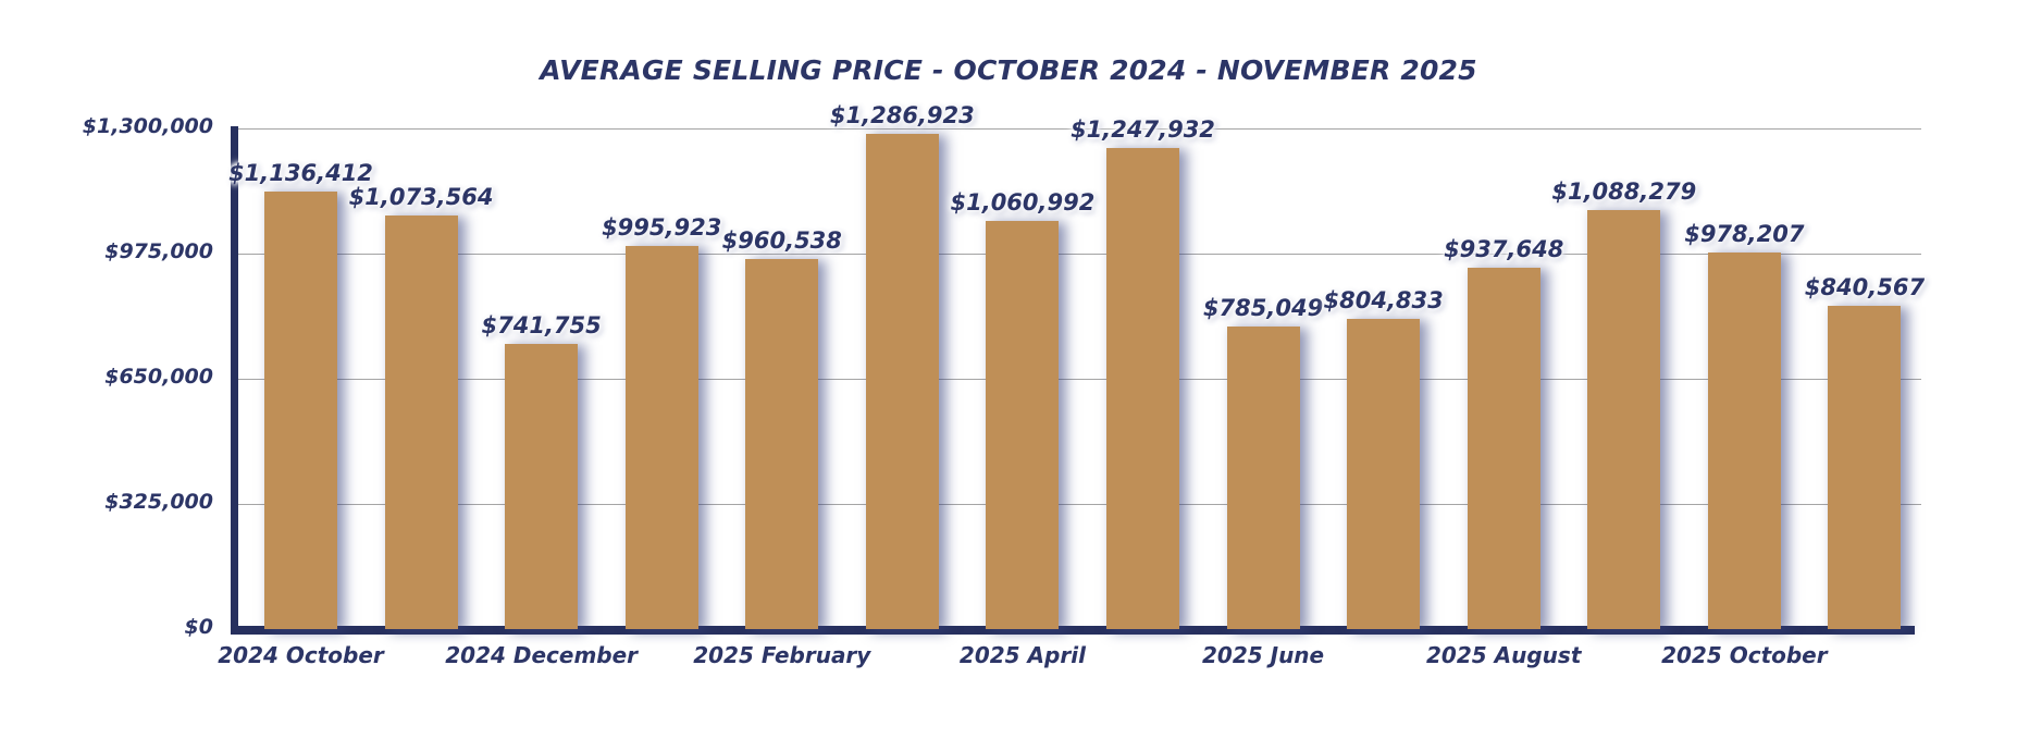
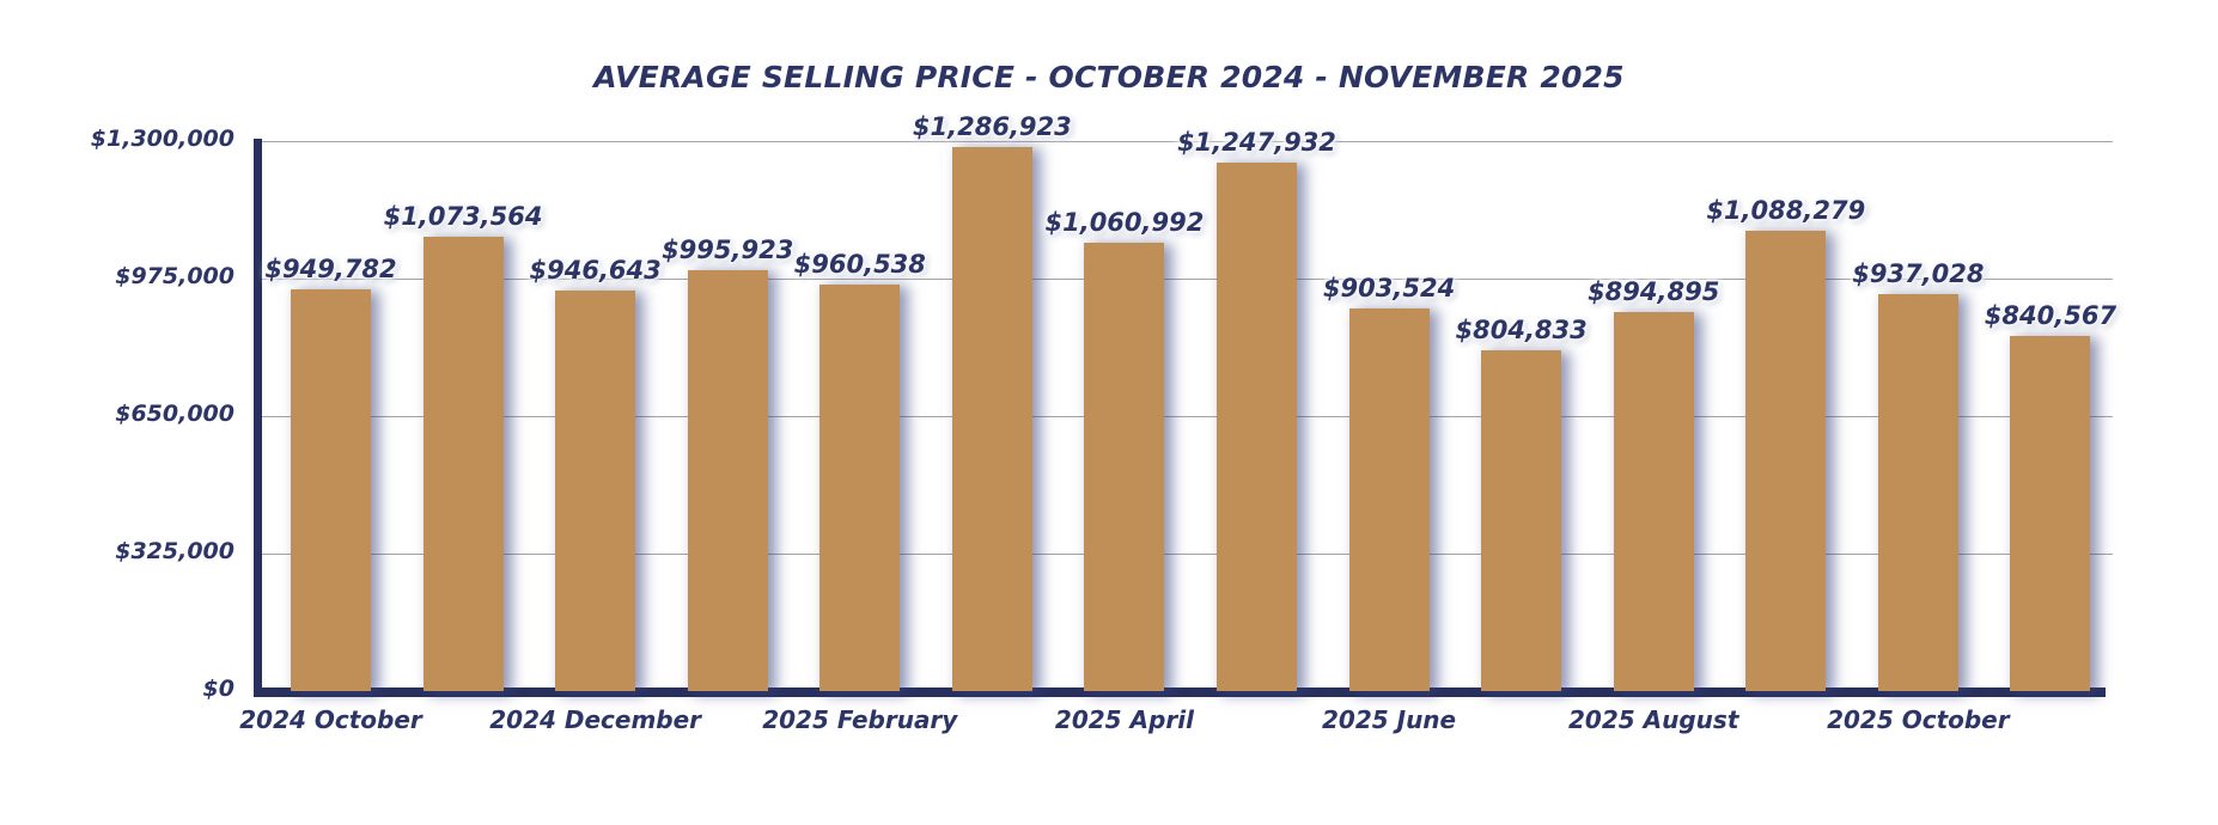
2024 October: $1,136,412 -> $949,782
2024 December: $741,755 -> $946,643
2025 June: $785,049 -> $903,524
2025 August: $937,648 -> $894,895
2025 October: $978,207 -> $937,028
